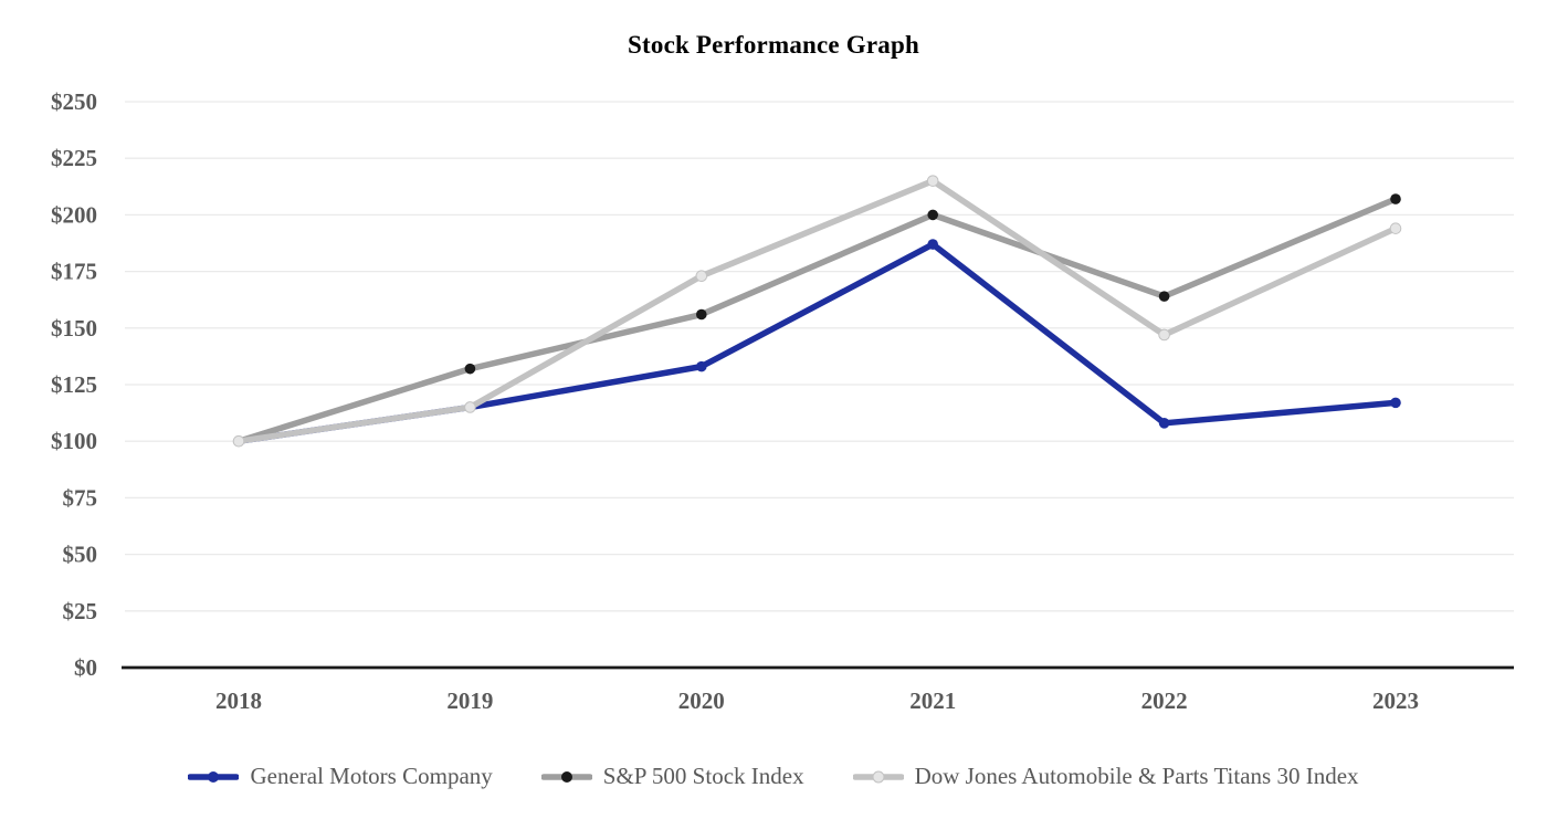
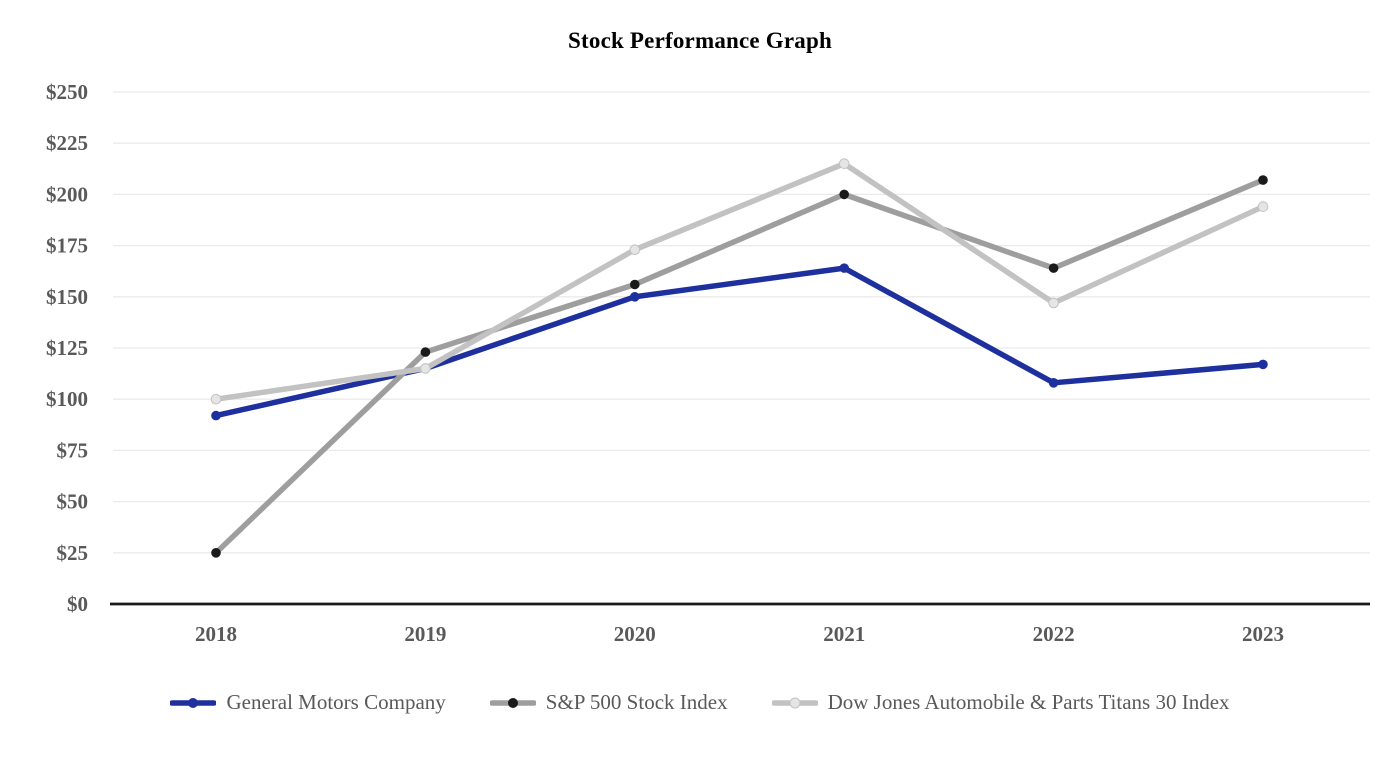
General Motors Company/2018: $100 -> $92
S&P 500 Stock Index/2018: $100 -> $25
S&P 500 Stock Index/2019: $132 -> $123
General Motors Company/2020: $133 -> $150
General Motors Company/2021: $187 -> $164
